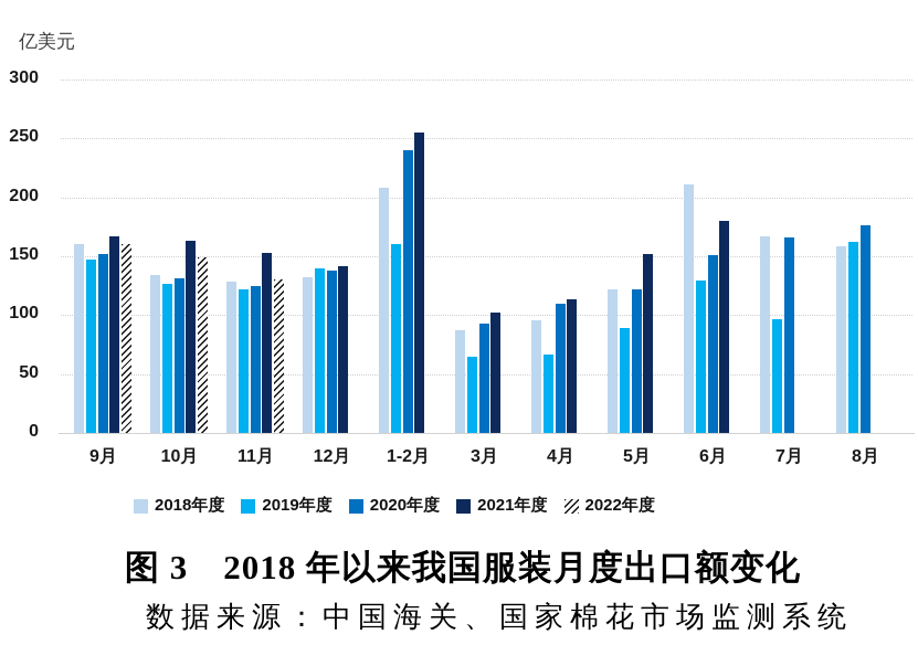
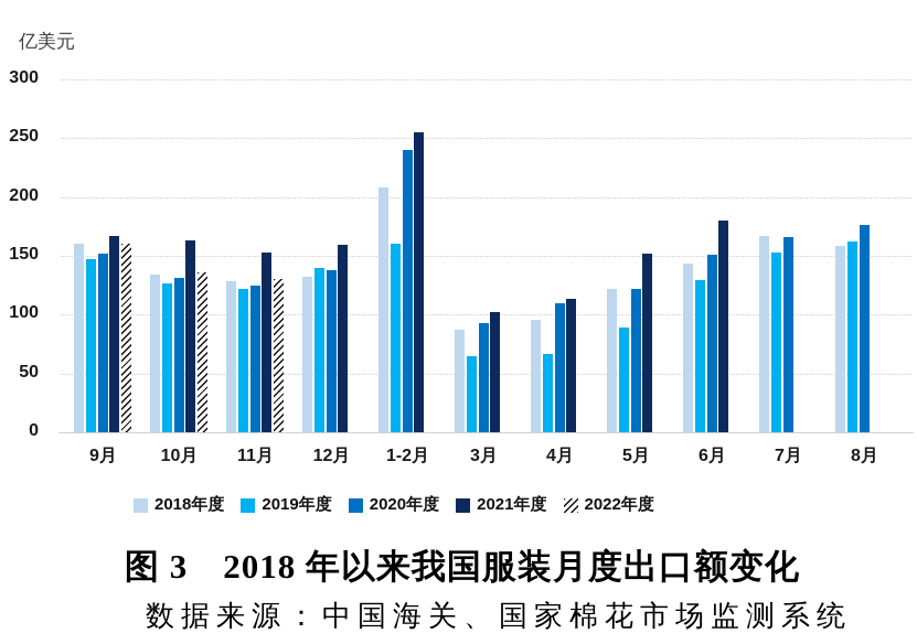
2022年度/10月: 149 -> 136
2021年度/12月: 142 -> 159
2018年度/6月: 211 -> 143
2019年度/7月: 97 -> 153
